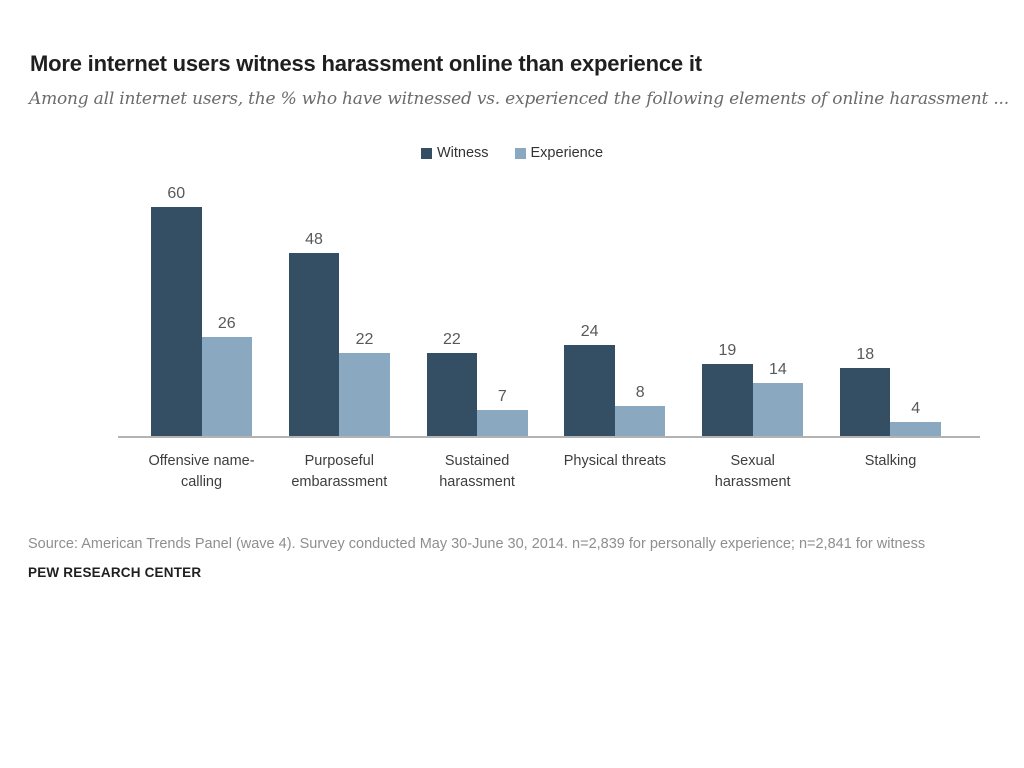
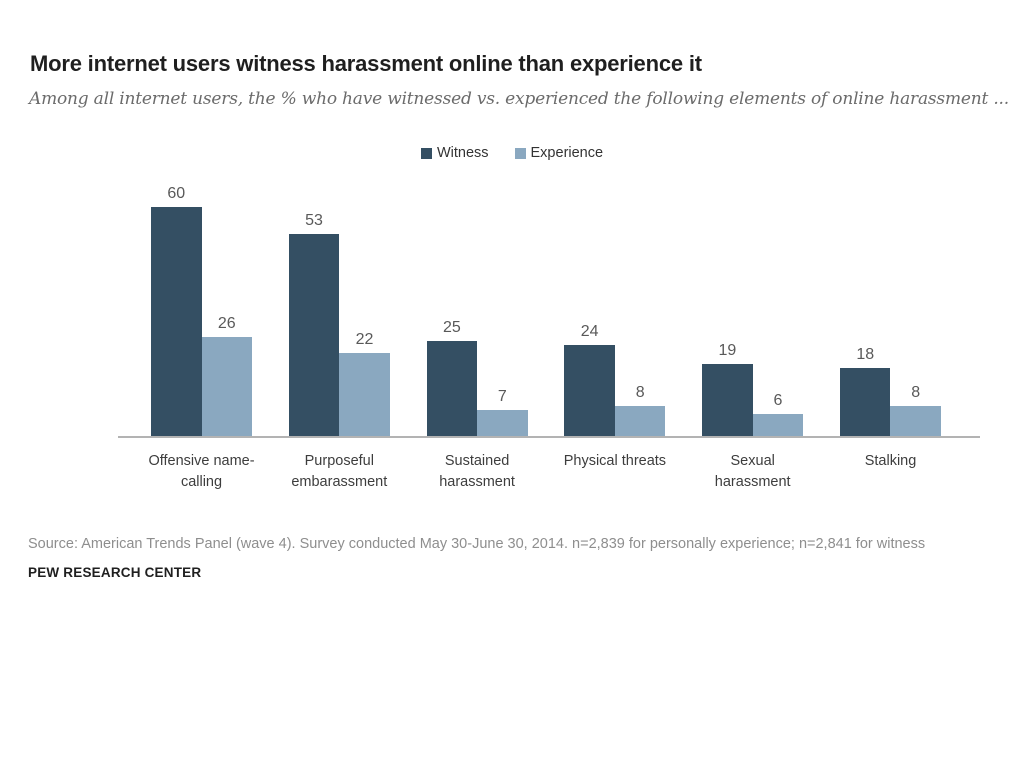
Witness/Purposeful embarassment: 48 -> 53
Witness/Sustained harassment: 22 -> 25
Experience/Sexual harassment: 14 -> 6
Experience/Stalking: 4 -> 8
